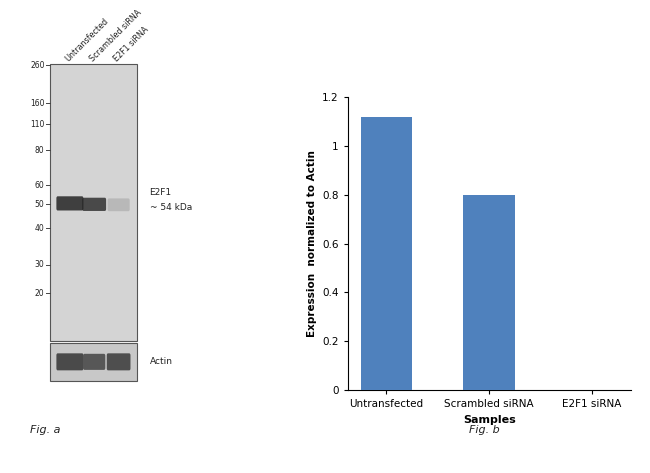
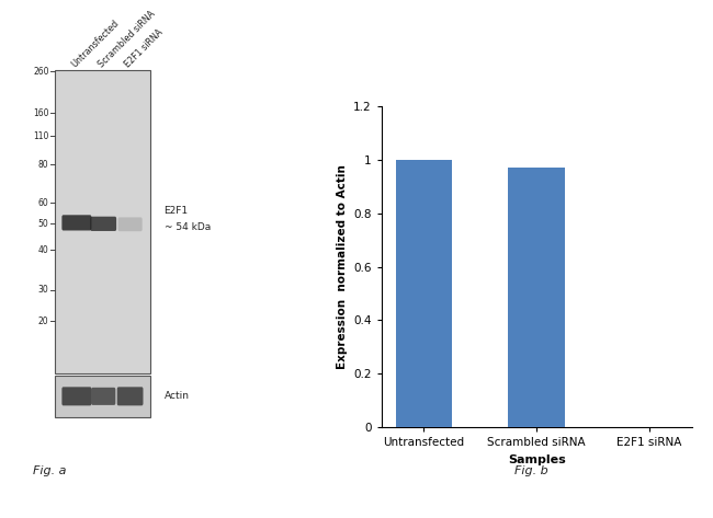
Untransfected: 1.12 -> 1.00
Scrambled siRNA: 0.80 -> 0.97
